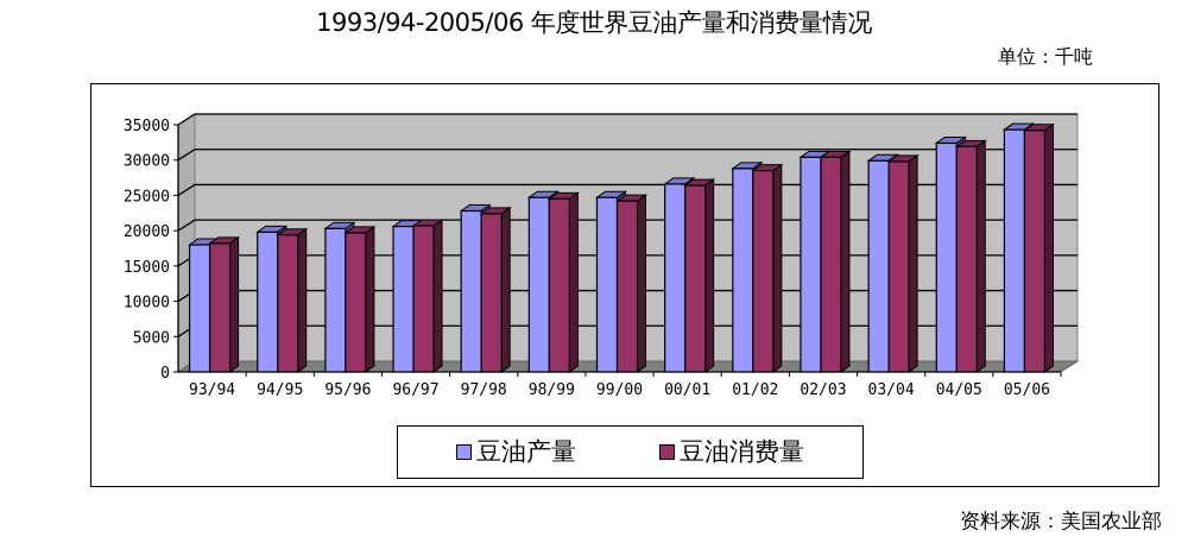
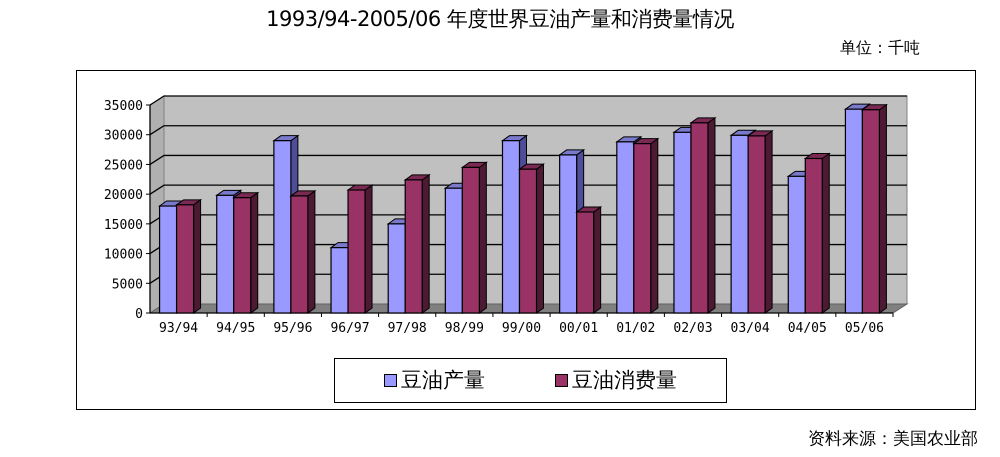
豆油产量/95/96: 20000 -> 29000
豆油产量/96/97: 21000 -> 11000
豆油产量/97/98: 23000 -> 15000
豆油产量/98/99: 25000 -> 21000
豆油产量/99/00: 25000 -> 29000
豆油消费量/00/01: 26000 -> 17000
豆油消费量/02/03: 30000 -> 32000
豆油产量/04/05: 32000 -> 23000
豆油消费量/04/05: 32000 -> 26000
